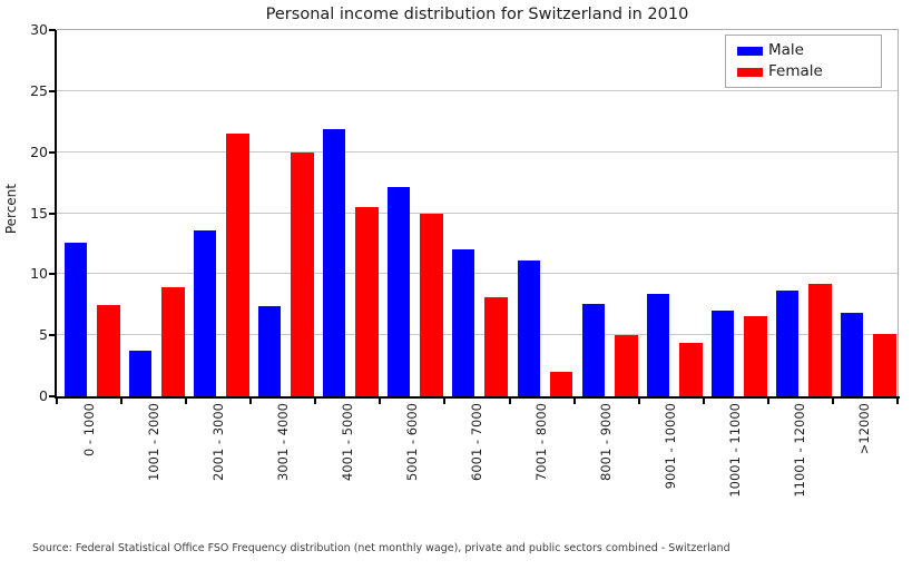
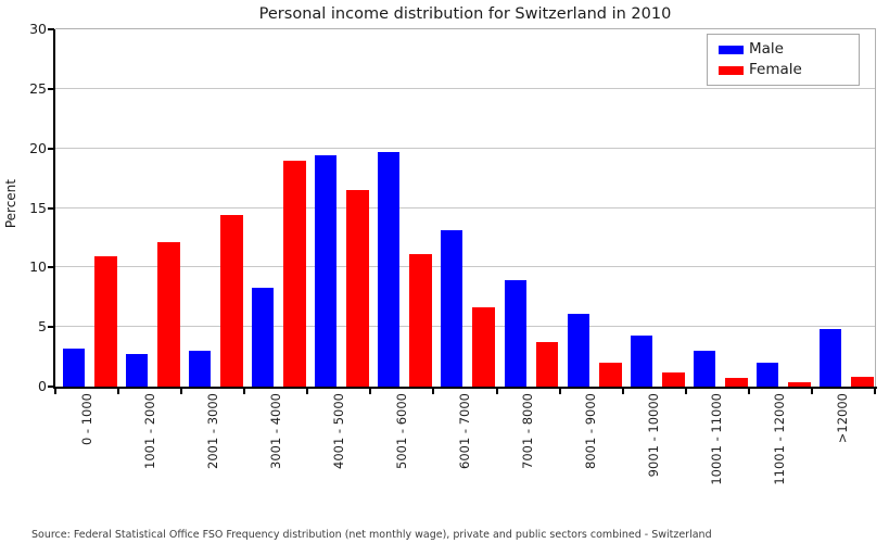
Male/0 - 1000: 12.6 -> 3.2
Female/0 - 1000: 7.5 -> 10.9
Male/1001 - 2000: 3.7 -> 2.7
Female/1001 - 2000: 8.9 -> 12.1
Male/2001 - 3000: 13.6 -> 3.0
Female/2001 - 3000: 21.5 -> 14.4
Male/3001 - 4000: 7.4 -> 8.3
Female/3001 - 4000: 20.0 -> 19.0
Male/4001 - 5000: 21.9 -> 19.4
Female/4001 - 5000: 15.5 -> 16.5
Male/5001 - 6000: 17.1 -> 19.7
Female/5001 - 6000: 15.0 -> 11.1
Male/6001 - 7000: 12.0 -> 13.1
Female/6001 - 7000: 8.1 -> 6.7
Male/7001 - 8000: 11.1 -> 8.9
Female/7001 - 8000: 2.0 -> 3.7
Male/8001 - 9000: 7.6 -> 6.1
Female/8001 - 9000: 5.0 -> 2.0
Male/9001 - 10000: 8.4 -> 4.3
Female/9001 - 10000: 4.4 -> 1.2
Male/10001 - 11000: 7.0 -> 3.0
Female/10001 - 11000: 6.6 -> 0.7
Male/11001 - 12000: 8.7 -> 2.0
Female/11001 - 12000: 9.2 -> 0.4
Male/>12000: 6.8 -> 4.8
Female/>12000: 5.1 -> 0.8
